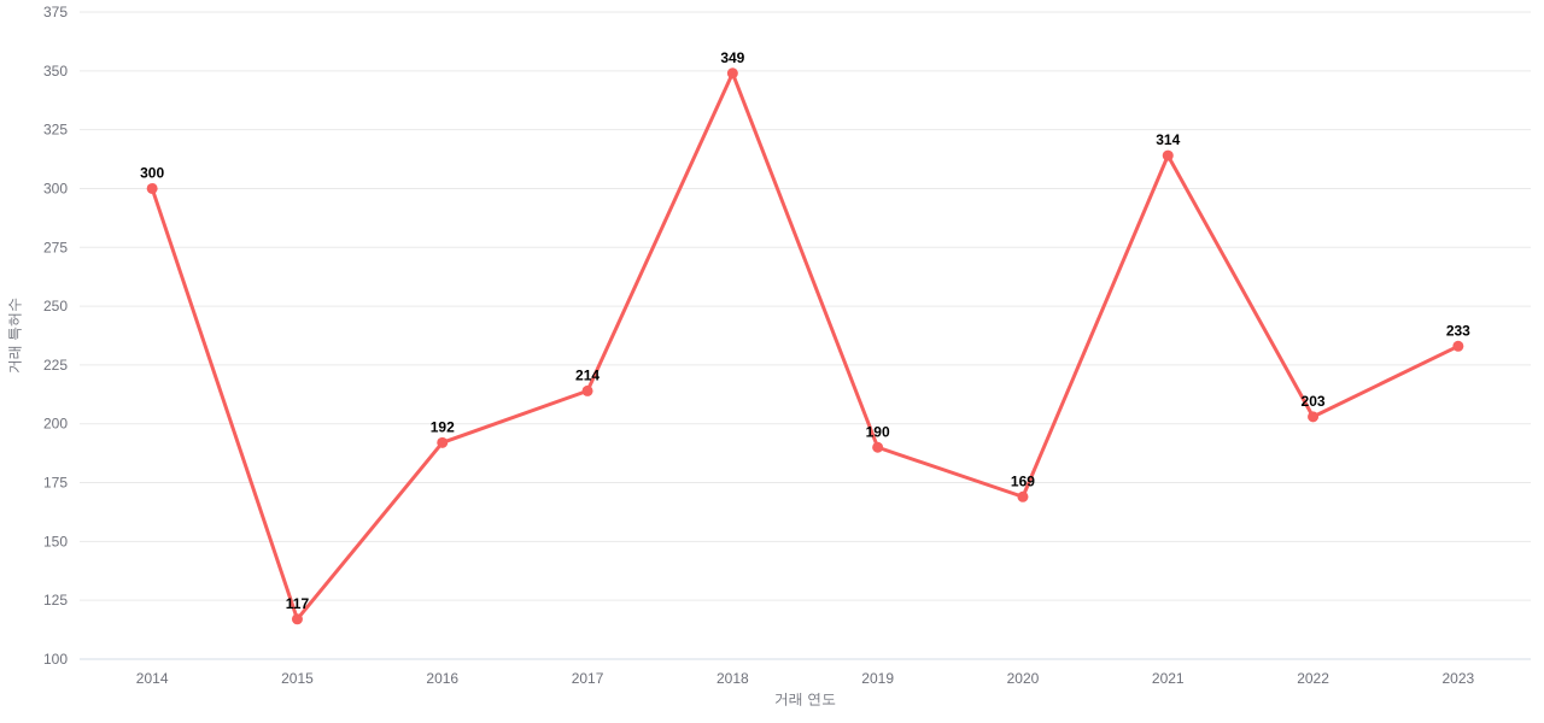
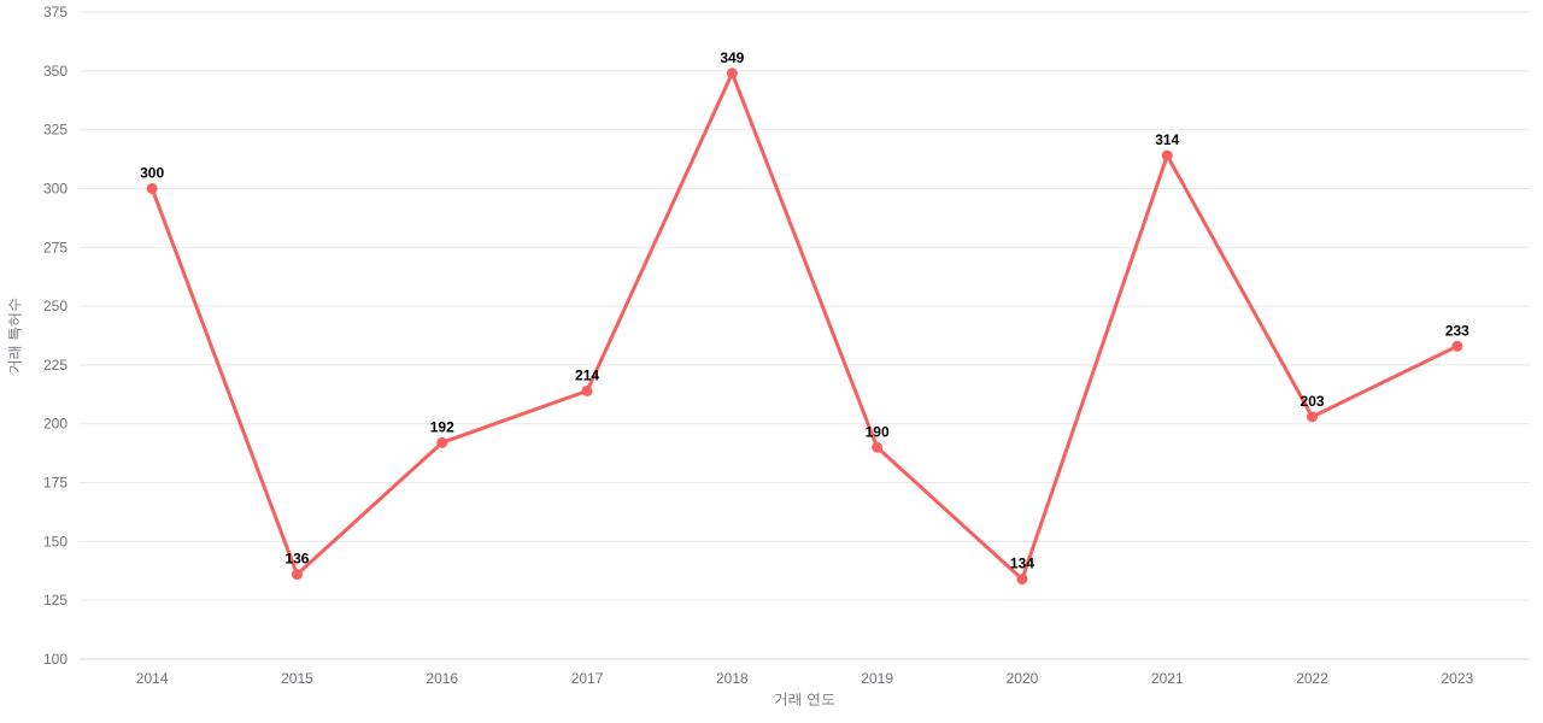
2015: 117 -> 136
2020: 169 -> 134
